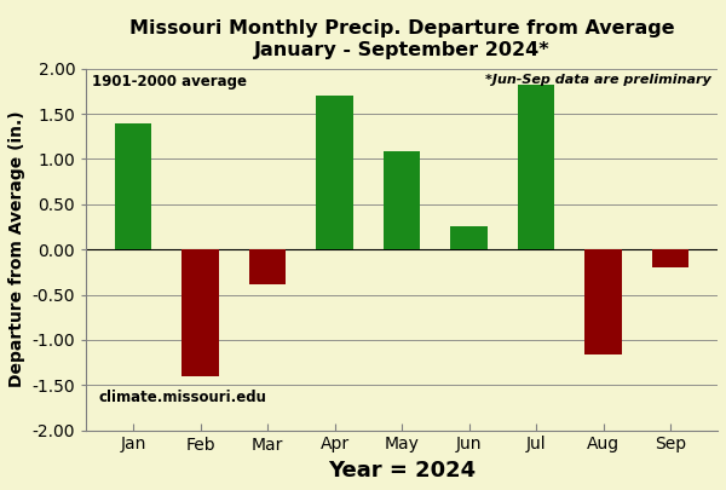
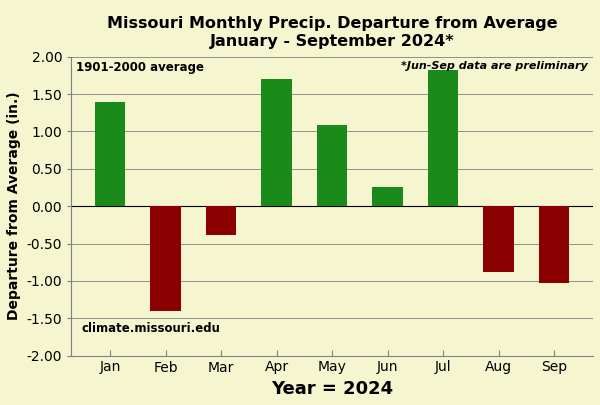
Aug: -1.16 -> -0.88
Sep: -0.20 -> -1.03
